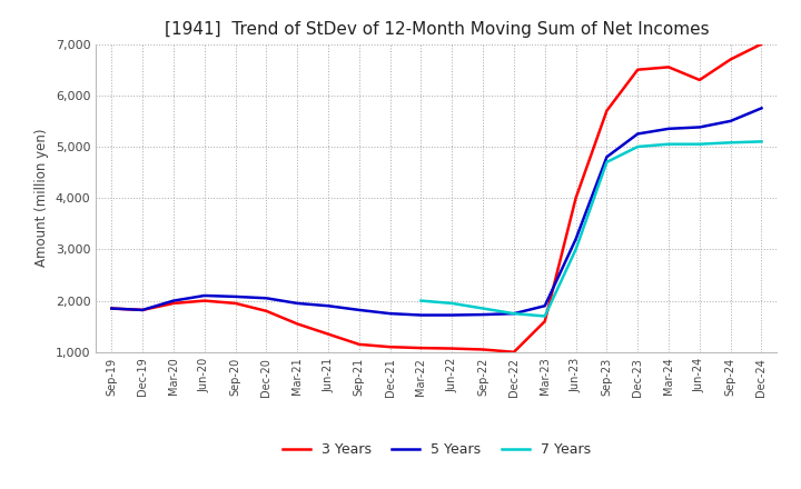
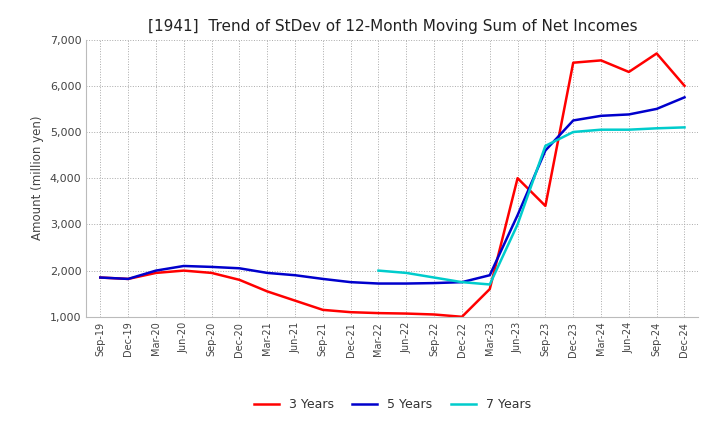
3 Years/Sep-23: 5,700 -> 3,400
5 Years/Sep-23: 4,800 -> 4,600
3 Years/Dec-24: 7,000 -> 6,000
